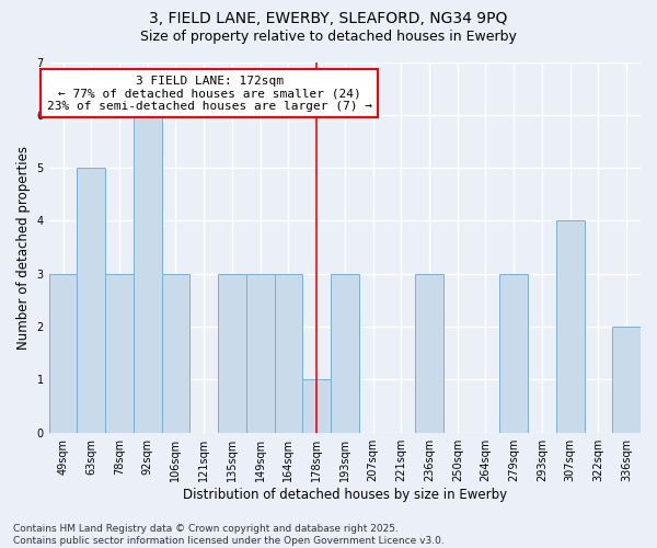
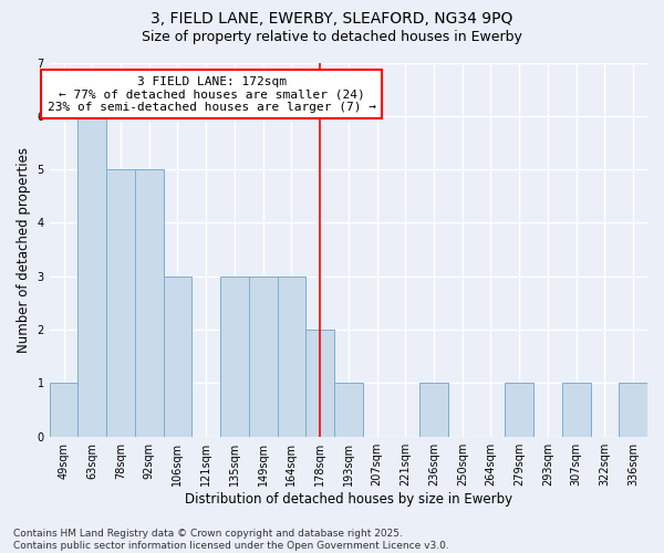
49sqm: 3 -> 1
63sqm: 5 -> 6
78sqm: 3 -> 5
92sqm: 6 -> 5
178sqm: 1 -> 2
193sqm: 3 -> 1
236sqm: 3 -> 1
279sqm: 3 -> 1
307sqm: 4 -> 1
336sqm: 2 -> 1
